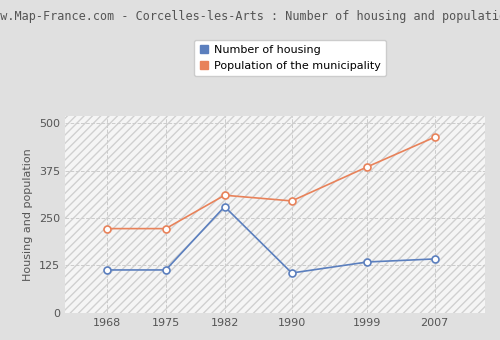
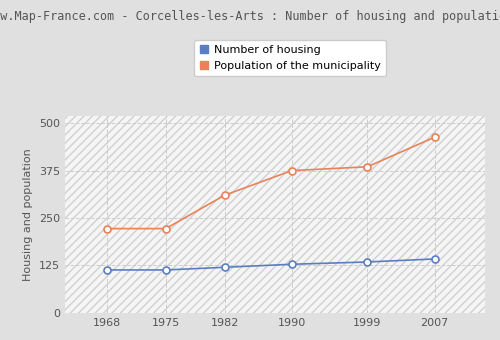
Number of housing/1982: 280 -> 120
Number of housing/1990: 105 -> 128
Population of the municipality/1990: 295 -> 375
